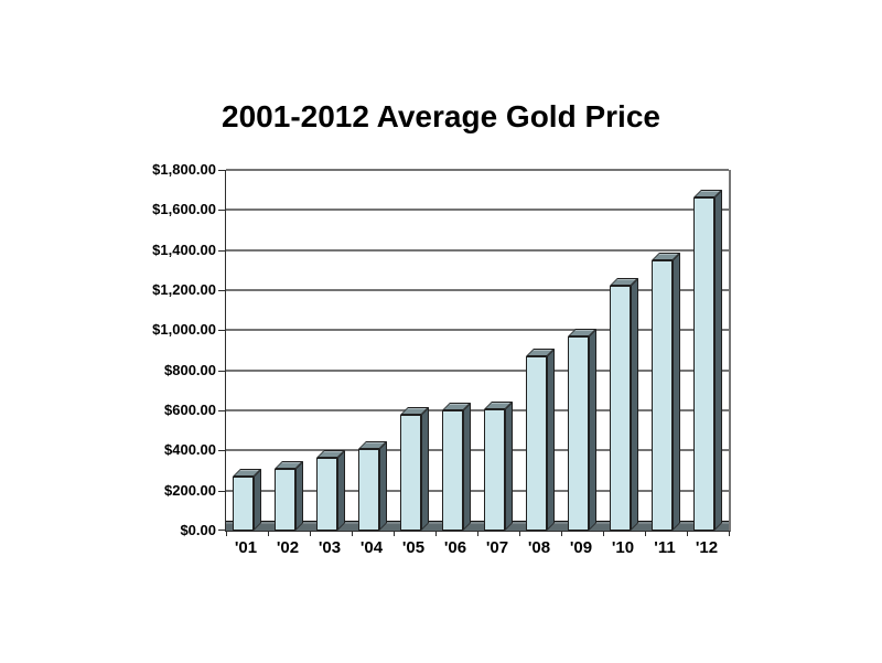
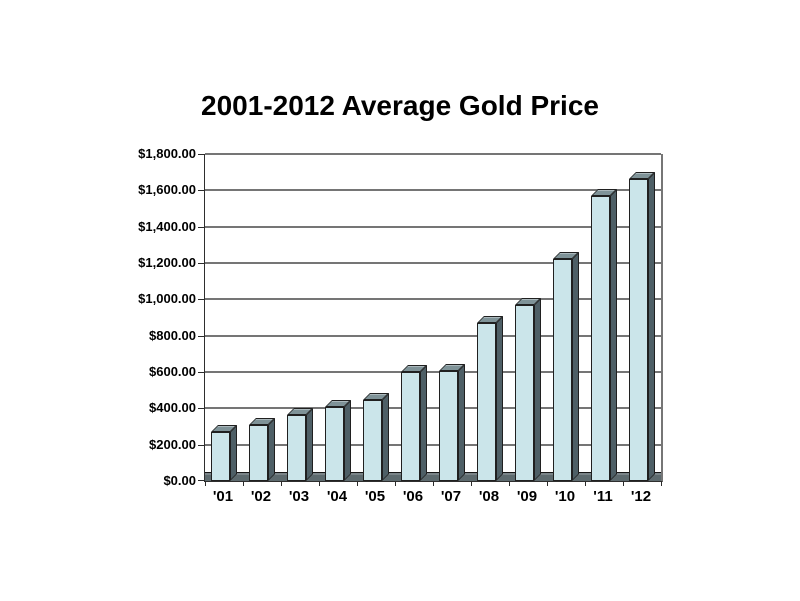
'05: $580 -> $440
'11: $1350 -> $1570
